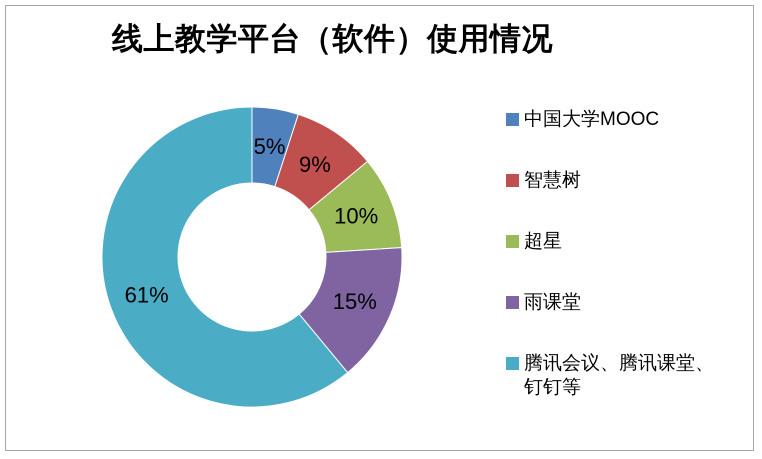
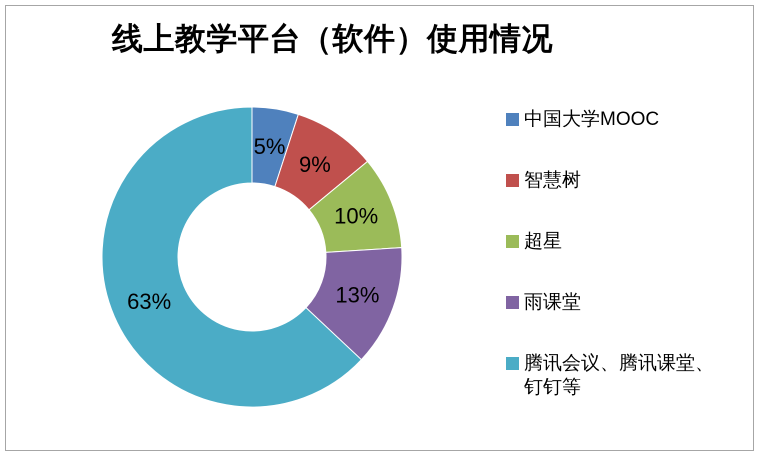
雨课堂: 15% -> 13%
腾讯会议、腾讯课堂、钉钉等: 61% -> 63%
